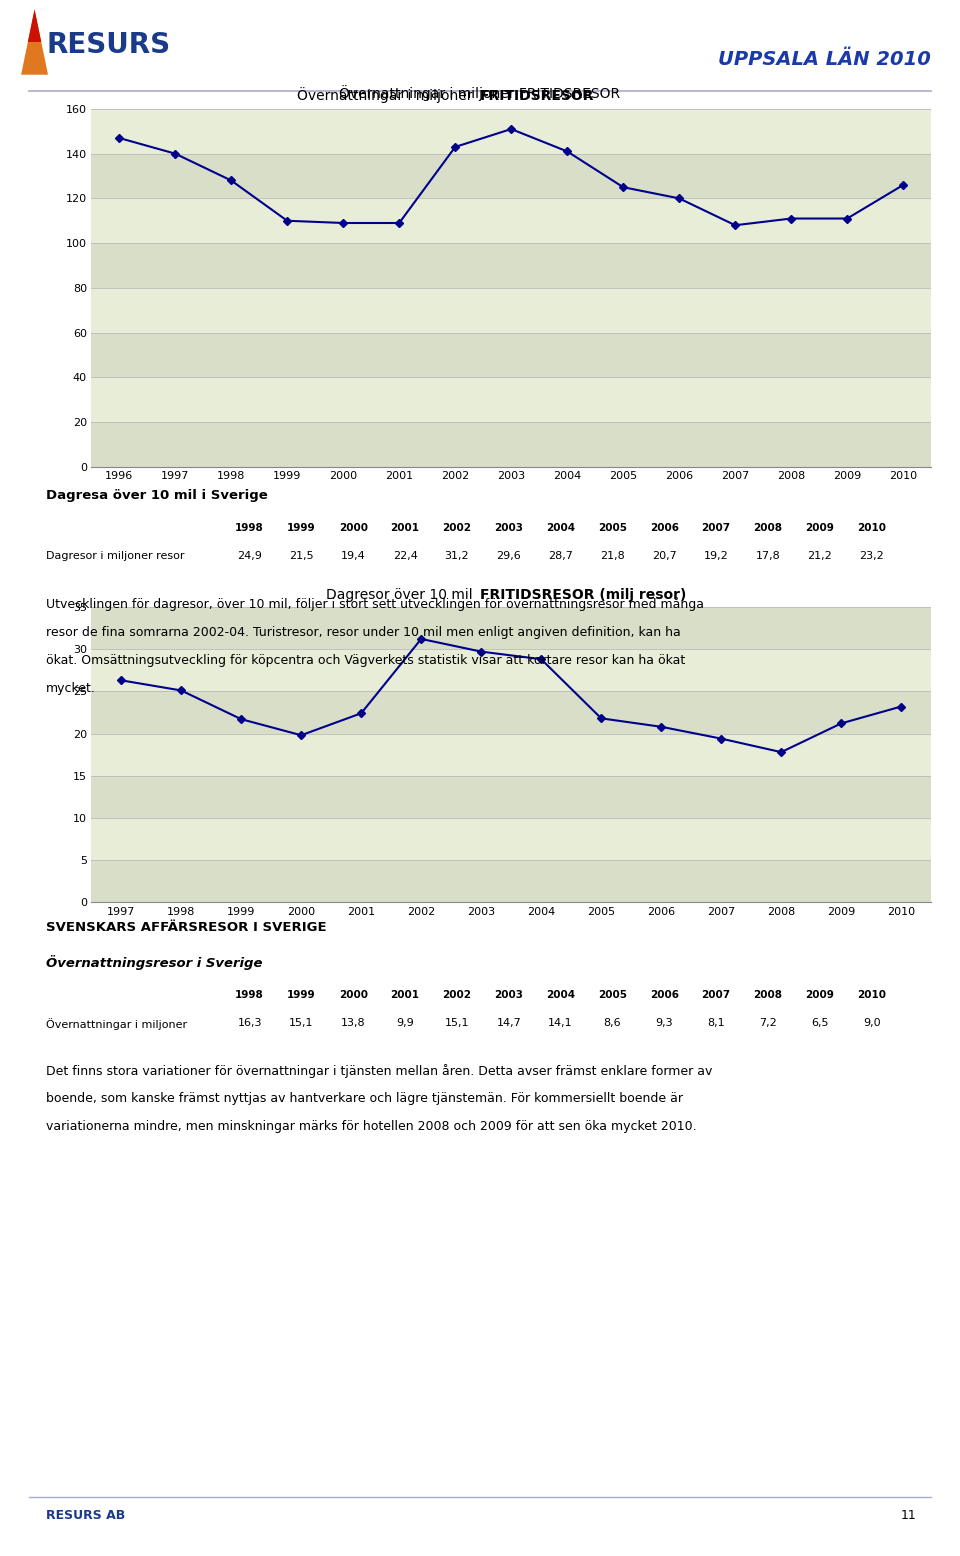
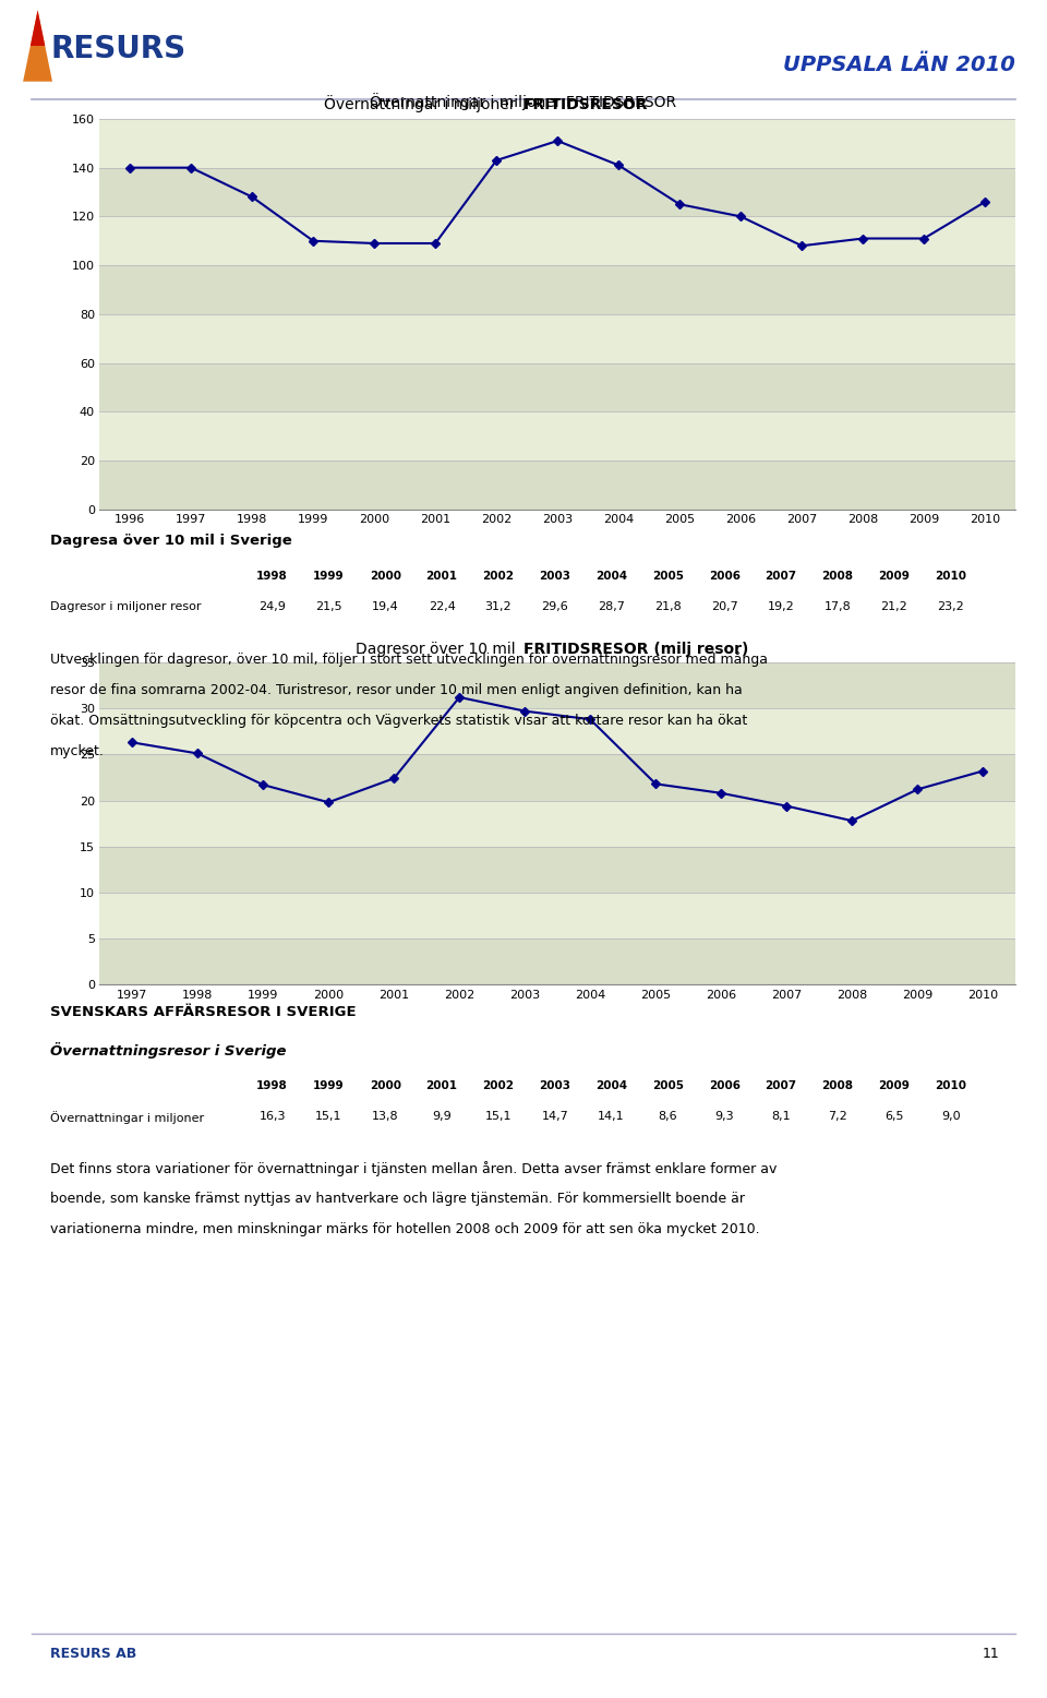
1996: 147 -> 140
